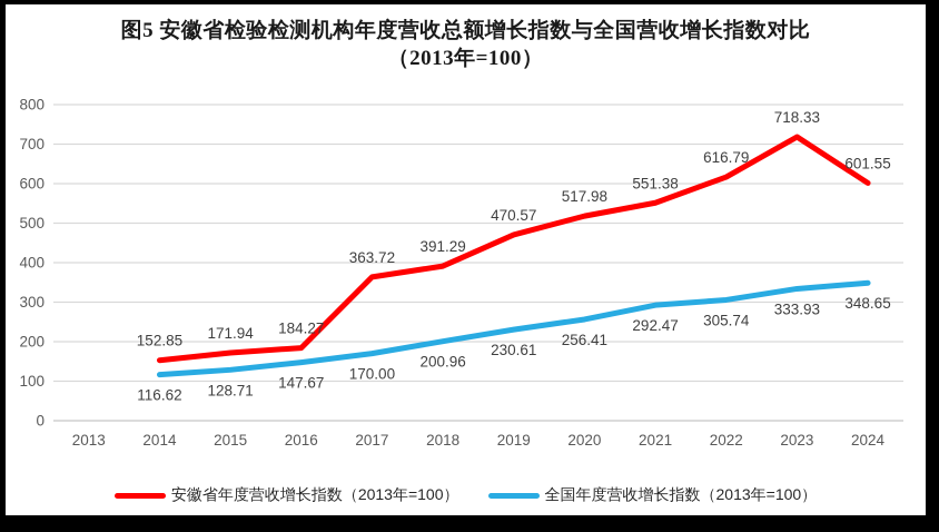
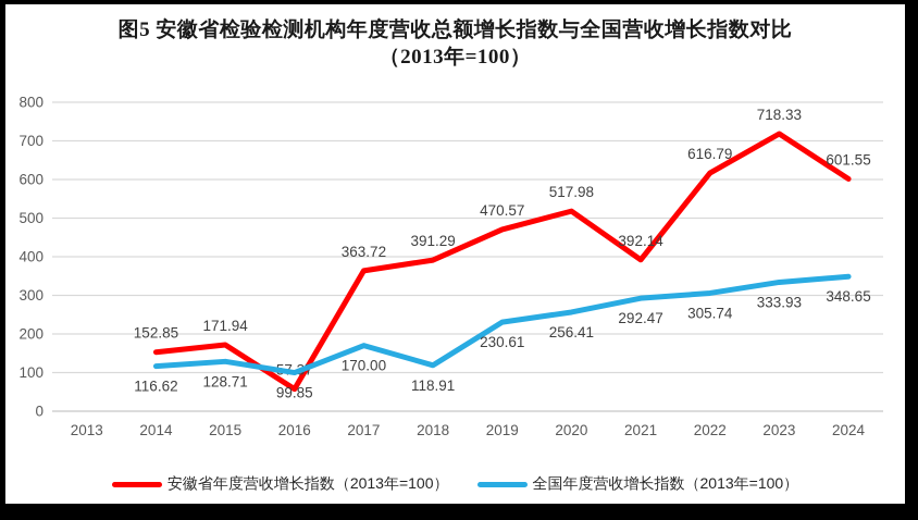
安徽省年度营收增长指数（2013年=100）/2016: 184.27 -> 57.37
全国年度营收增长指数（2013年=100）/2016: 147.67 -> 99.85
全国年度营收增长指数（2013年=100）/2018: 200.96 -> 118.91
安徽省年度营收增长指数（2013年=100）/2021: 551.38 -> 392.14
